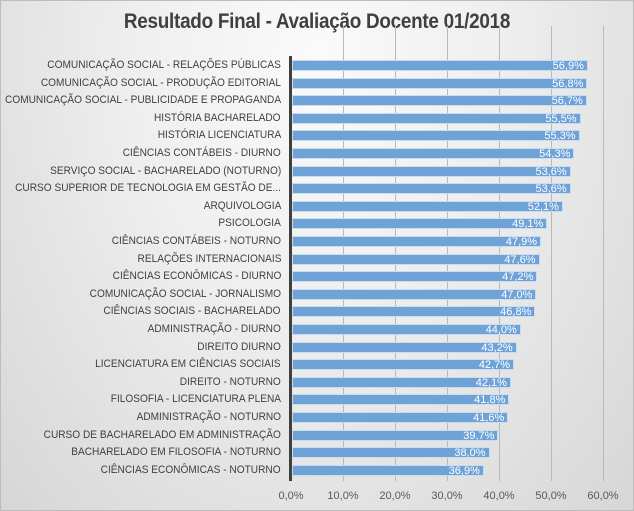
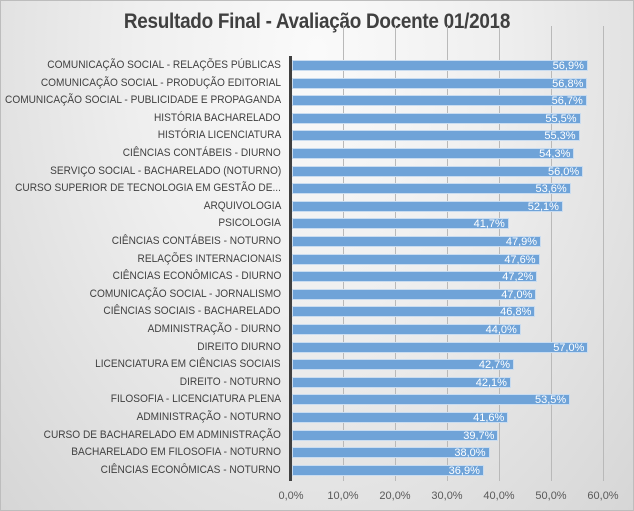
SERVIÇO SOCIAL - BACHARELADO (NOTURNO): 53,6% -> 56,0%
PSICOLOGIA: 49,1% -> 41,7%
DIREITO DIURNO: 43,2% -> 57,0%
FILOSOFIA - LICENCIATURA PLENA: 41,8% -> 53,5%
